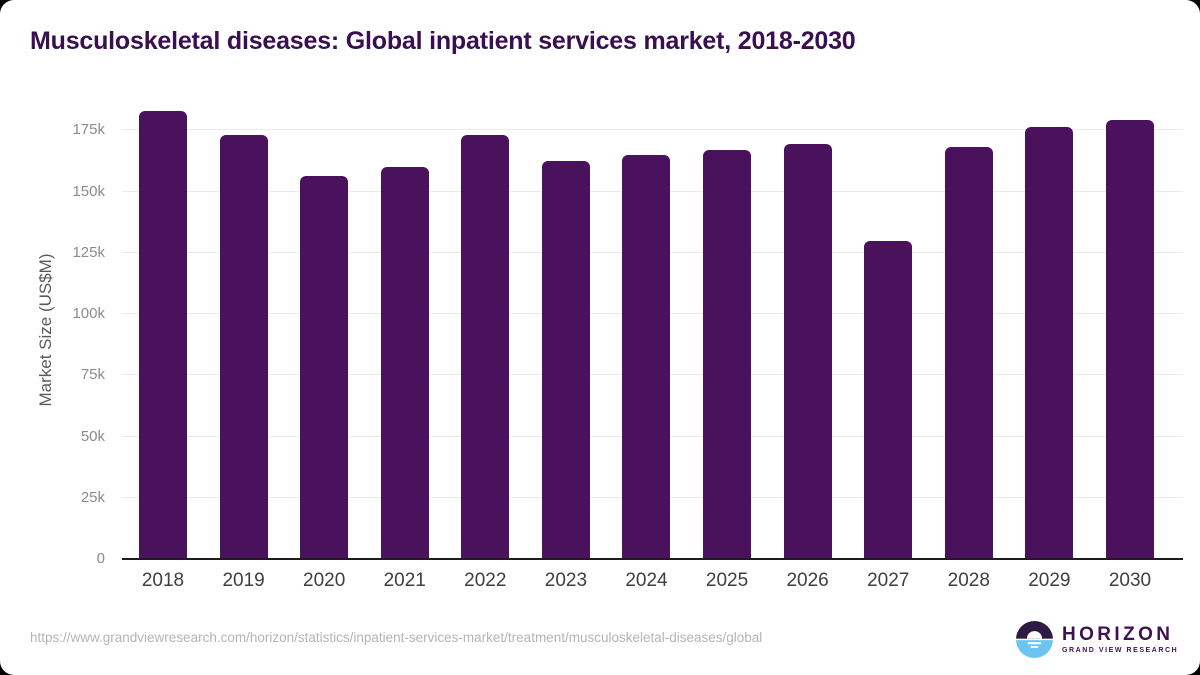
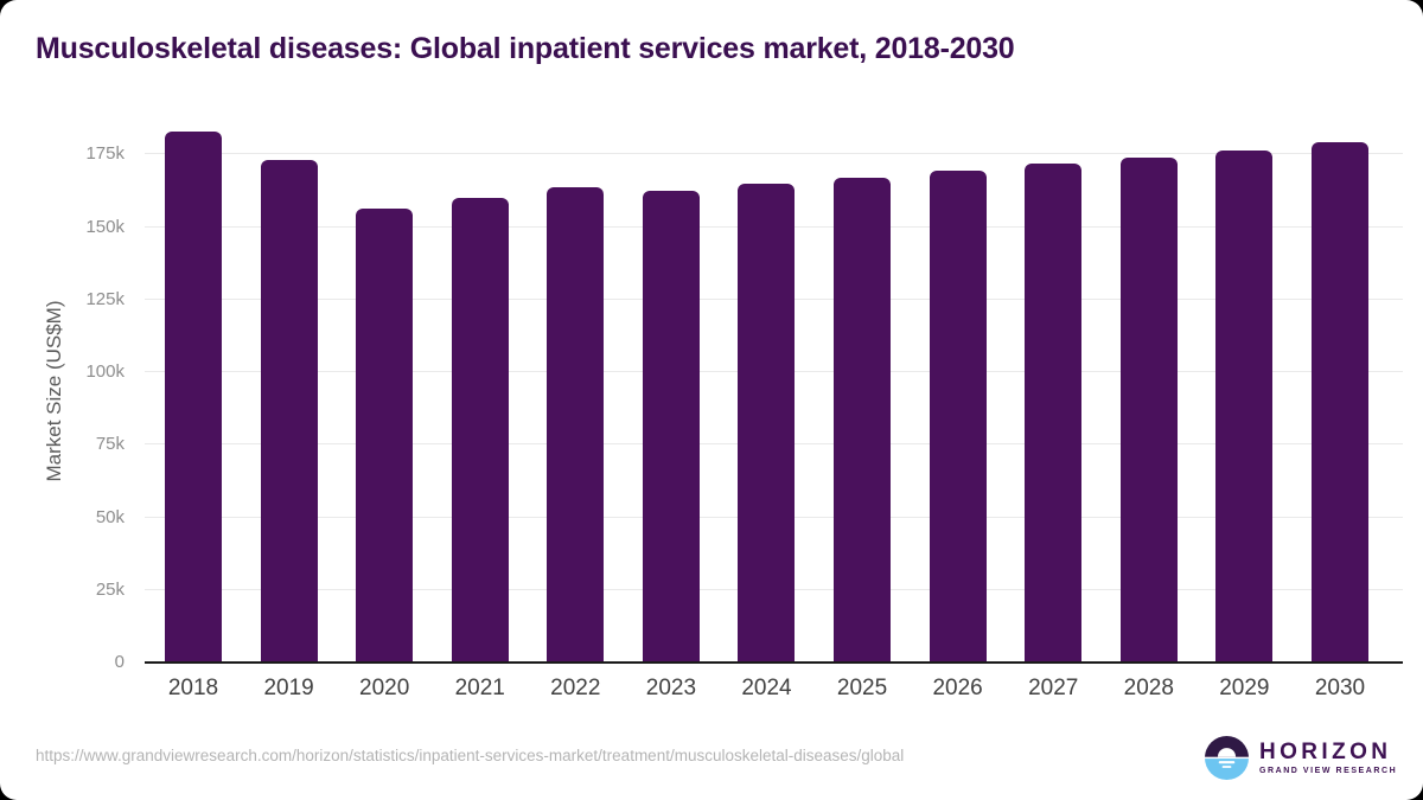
2022: 173k -> 164k
2027: 130k -> 172k
2028: 168k -> 174k
